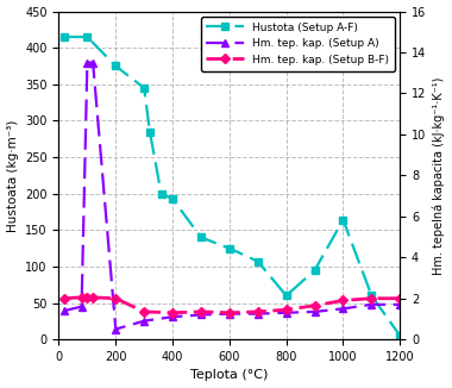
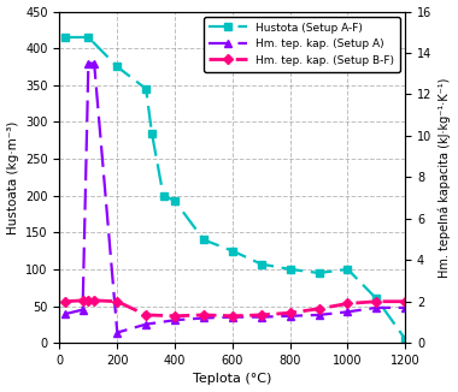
Hustota (Setup A-F)/800: 60 -> 100
Hustota (Setup A-F)/1000: 164 -> 100
